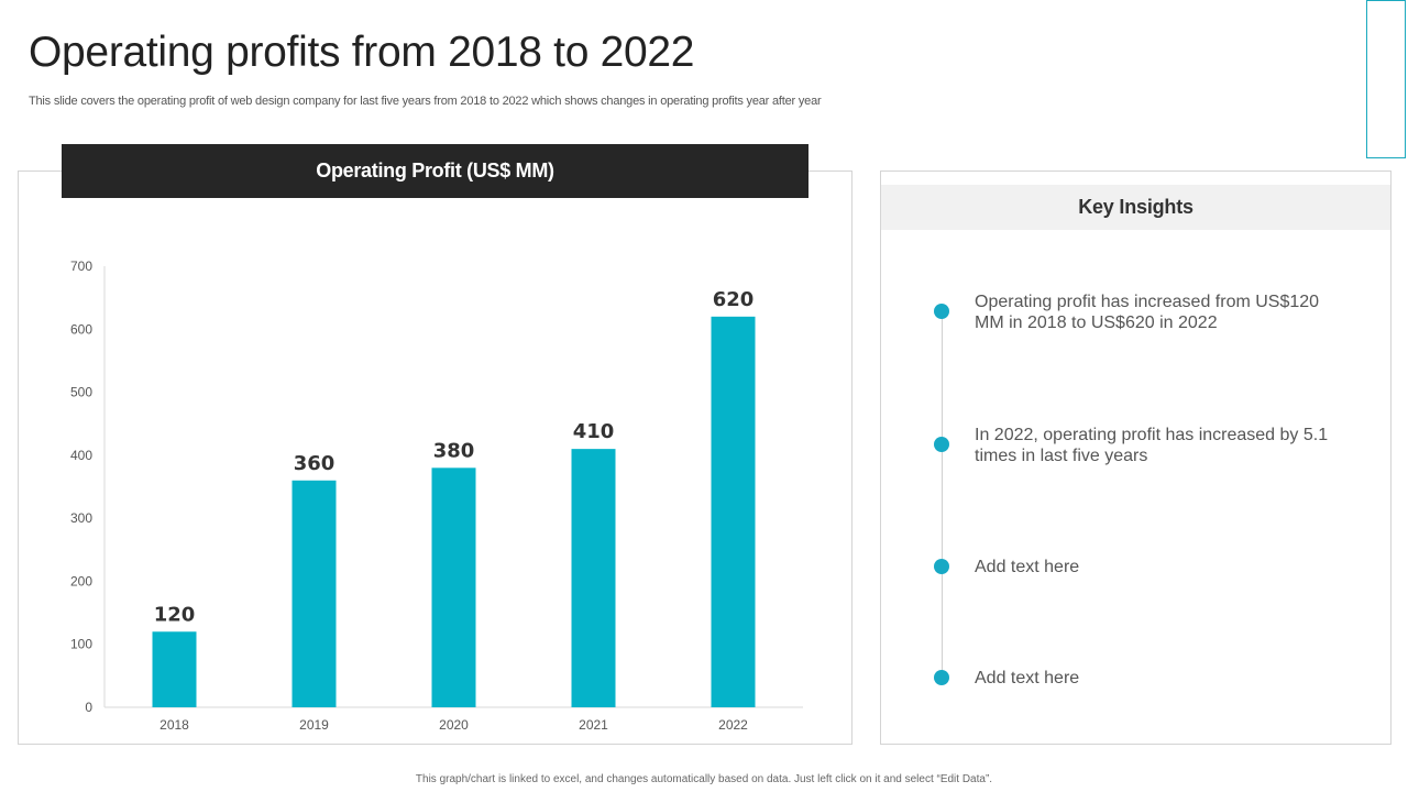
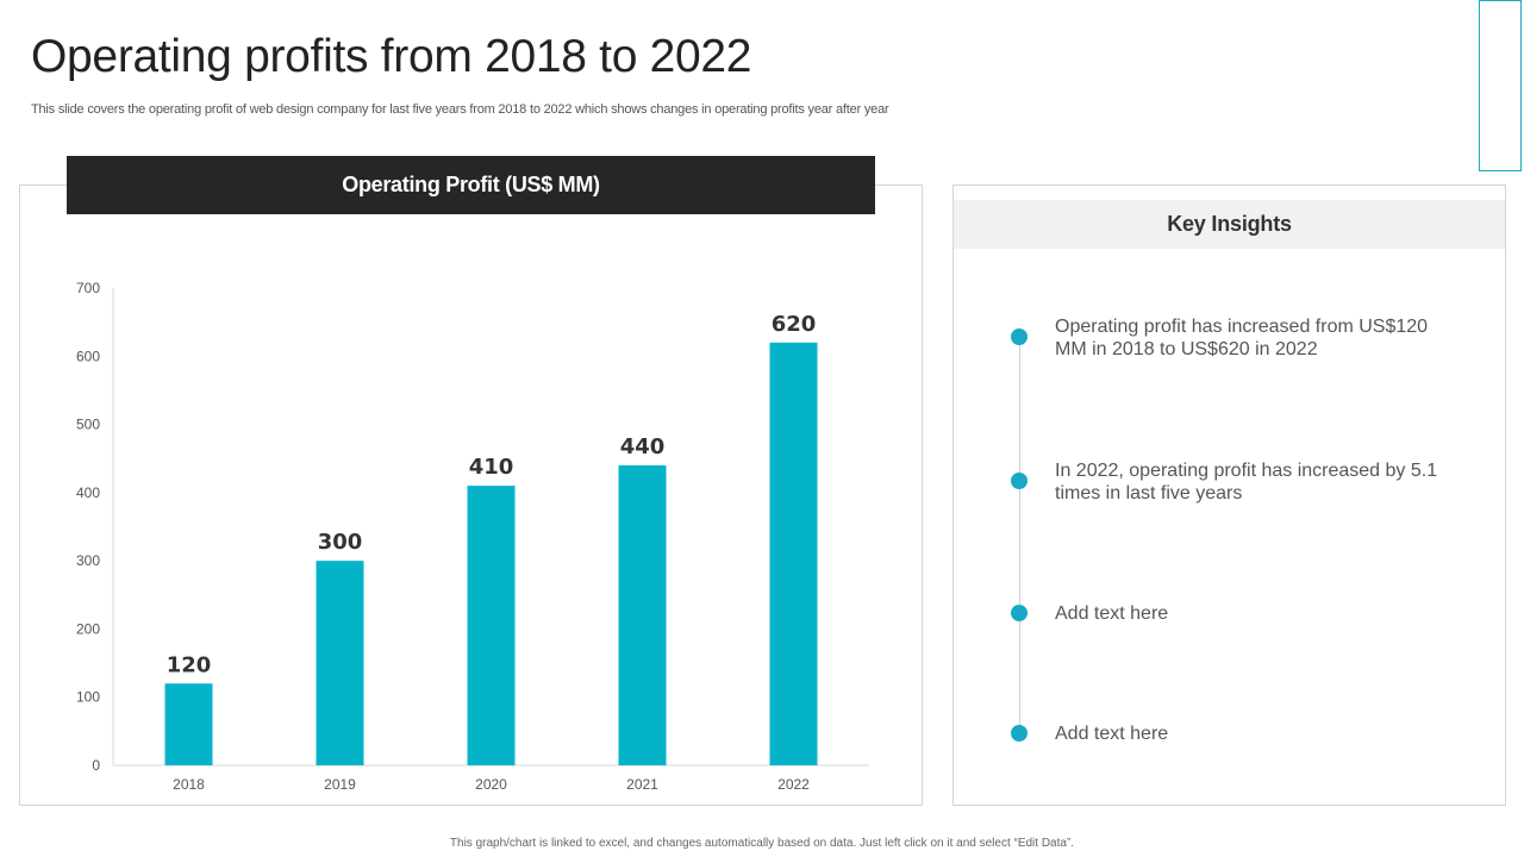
2019: 360 -> 300
2020: 380 -> 410
2021: 410 -> 440
